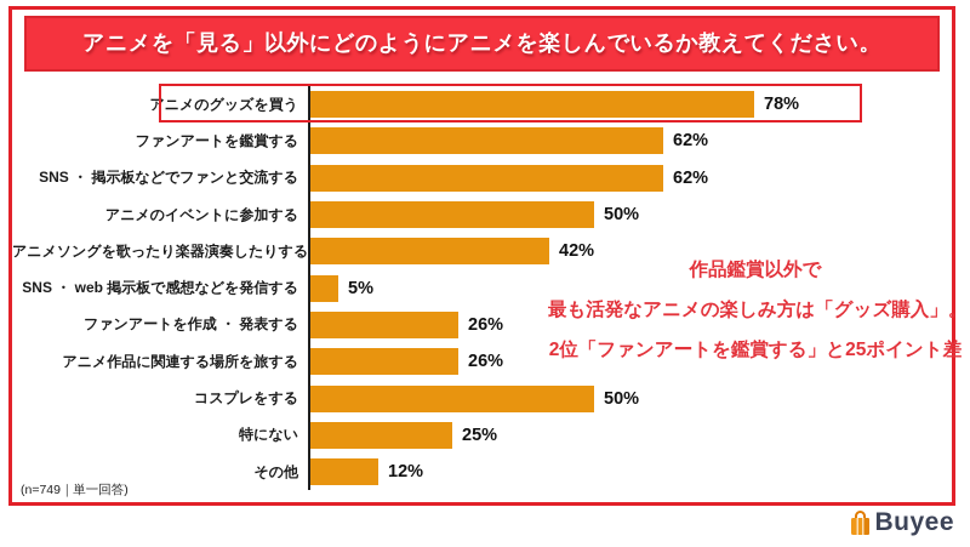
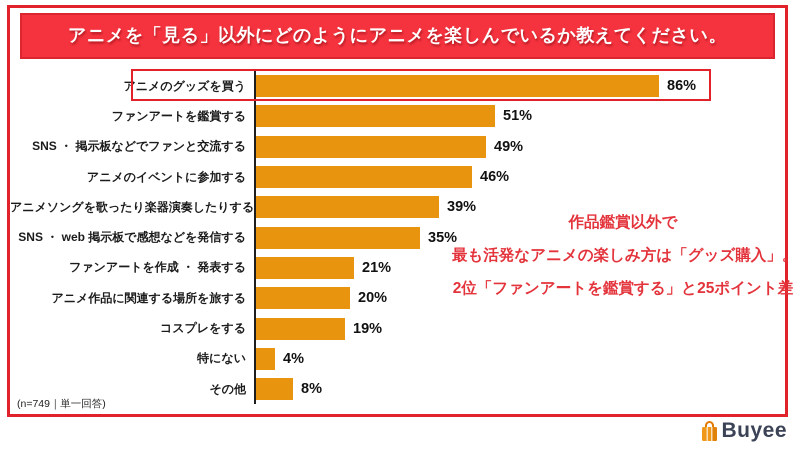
アニメのグッズを買う: 78% -> 86%
ファンアートを鑑賞する: 62% -> 51%
SNS ・ 掲示板などでファンと交流する: 62% -> 49%
アニメのイベントに参加する: 50% -> 46%
アニメソングを歌ったり楽器演奏したりする: 42% -> 39%
SNS ・ web 掲示板で感想などを発信する: 5% -> 35%
ファンアートを作成 ・ 発表する: 26% -> 21%
アニメ作品に関連する場所を旅する: 26% -> 20%
コスプレをする: 50% -> 19%
特にない: 25% -> 4%
その他: 12% -> 8%
